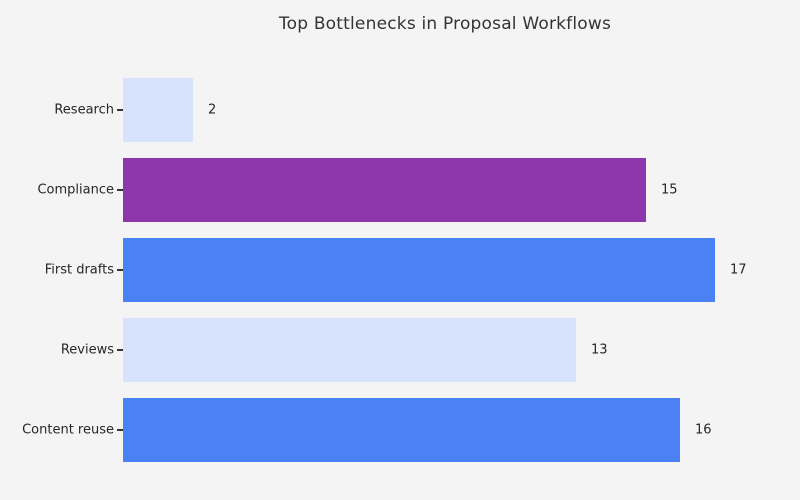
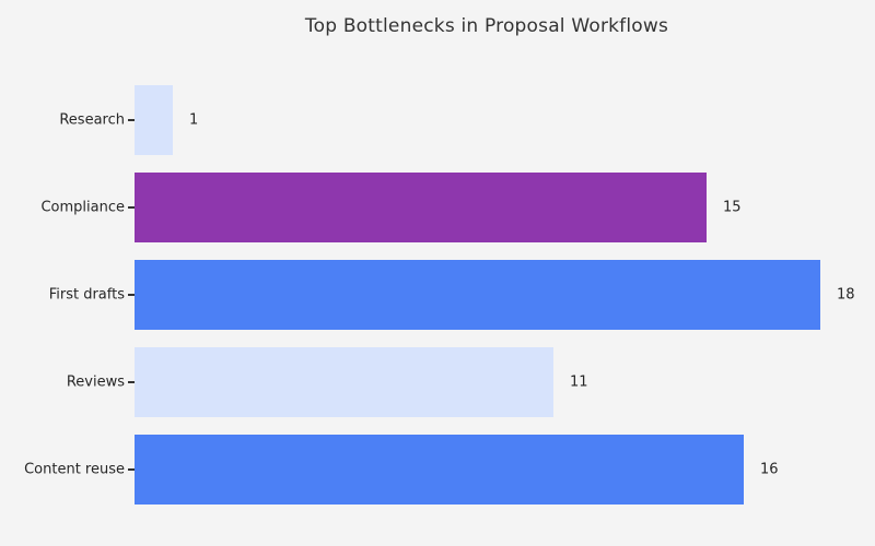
Research: 2 -> 1
First drafts: 17 -> 18
Reviews: 13 -> 11
